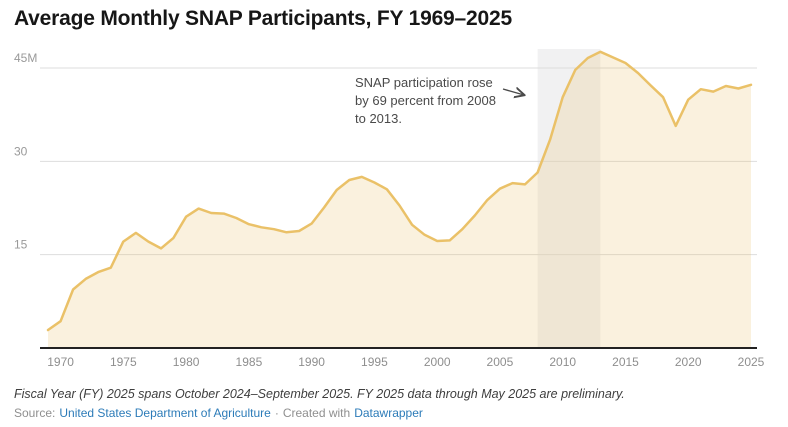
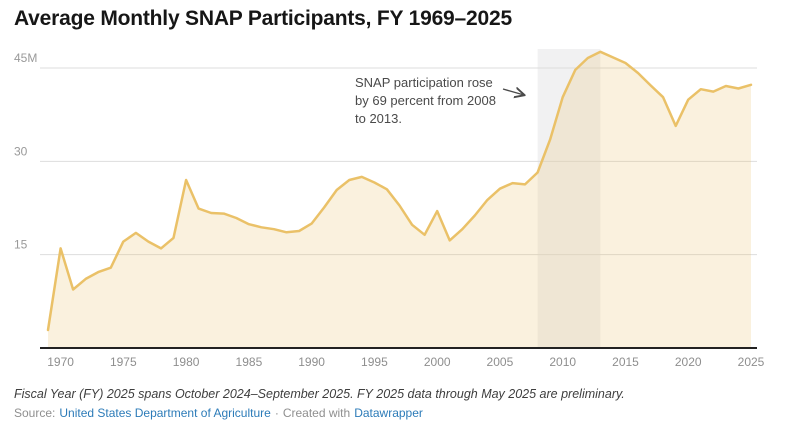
1970: 4M -> 16M
1980: 21M -> 27M
2000: 17M -> 22M
